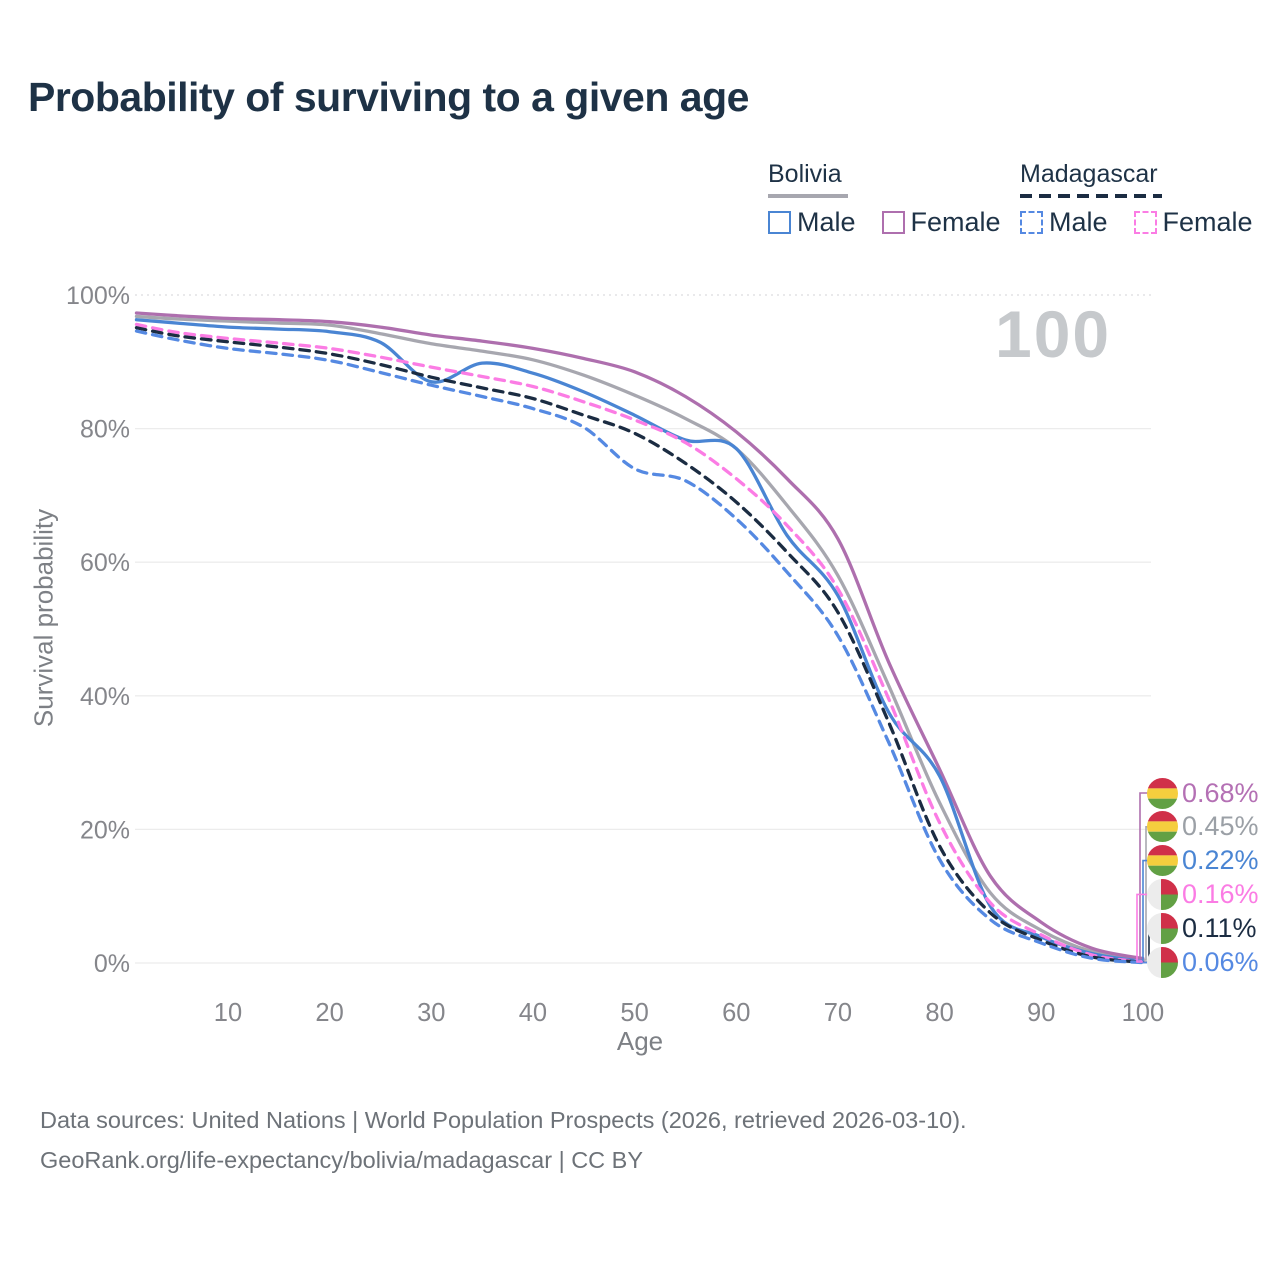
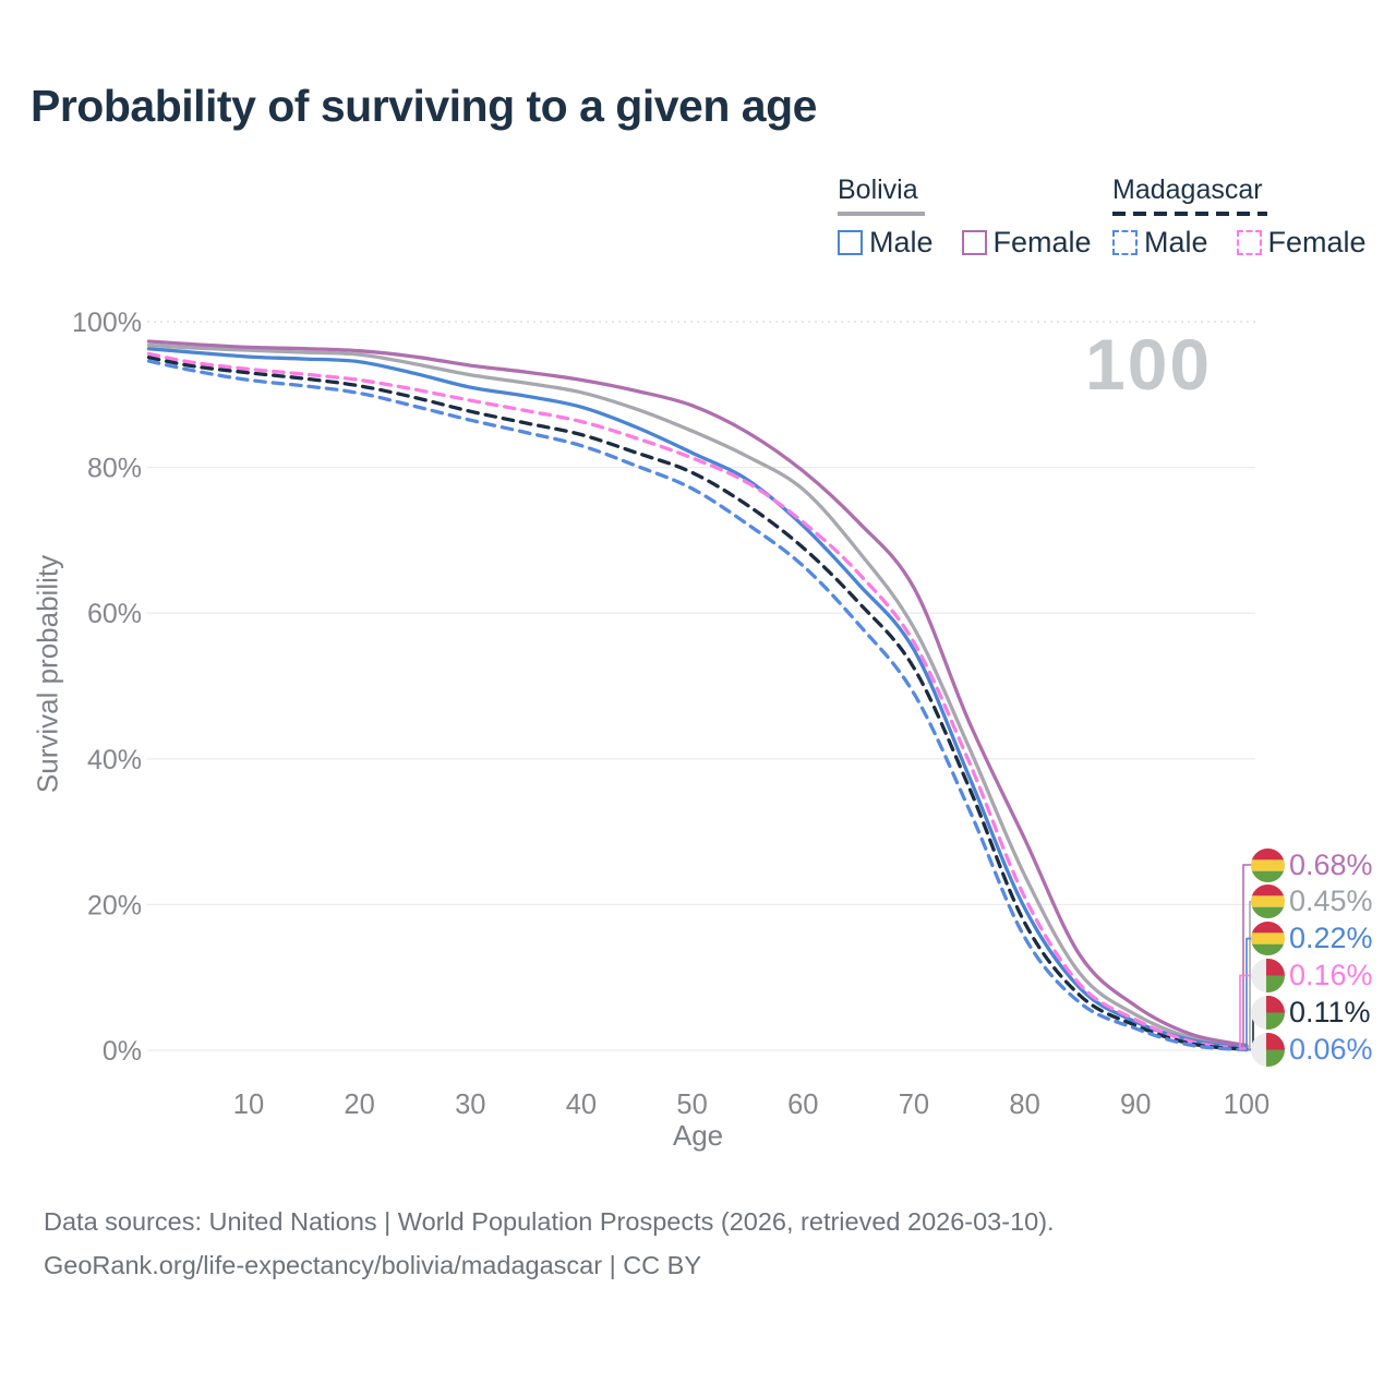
Bolivia Male/30: 87% -> 91%
Madagascar Male/50: 74% -> 77%
Bolivia Male/60: 77% -> 72%
Bolivia Male/80: 28% -> 20%
